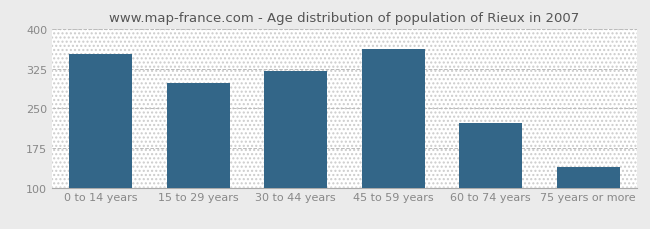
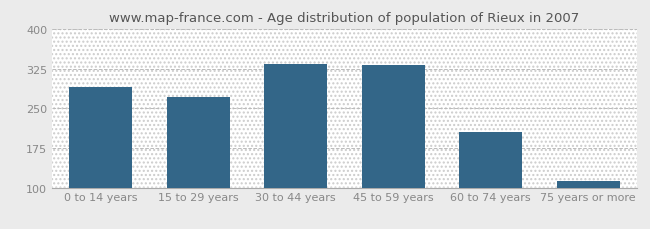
0 to 14 years: 352 -> 291
15 to 29 years: 298 -> 271
30 to 44 years: 320 -> 333
45 to 59 years: 362 -> 331
60 to 74 years: 222 -> 205
75 years or more: 138 -> 113
